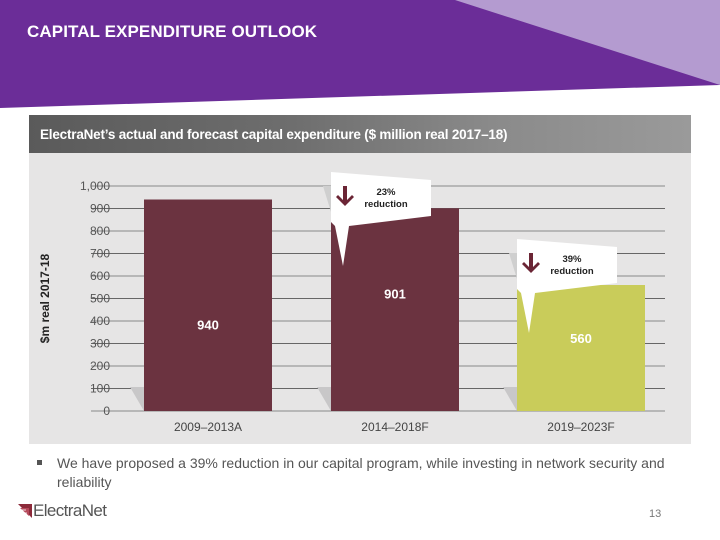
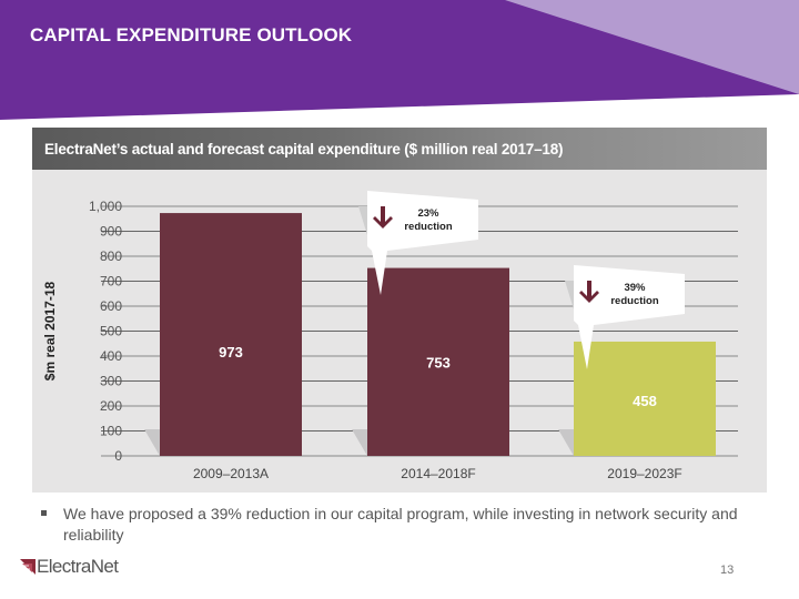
2009–2013A: 940 -> 973
2014–2018F: 901 -> 753
2019–2023F: 560 -> 458
